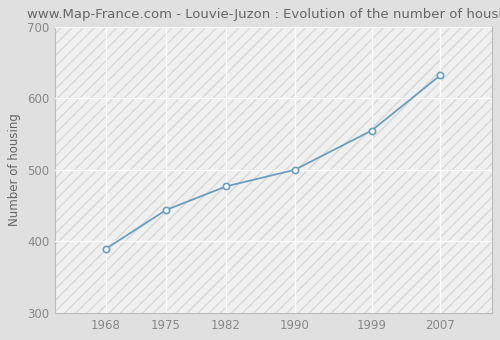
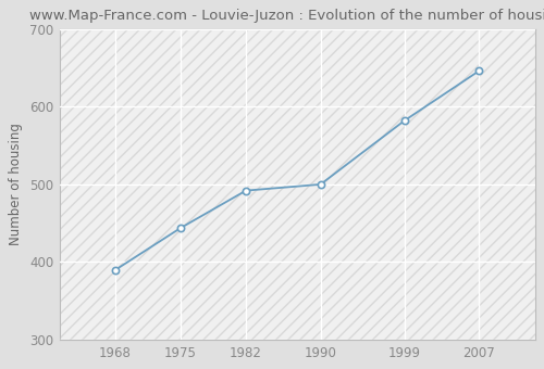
1982: 477 -> 492
1999: 555 -> 582
2007: 632 -> 646
